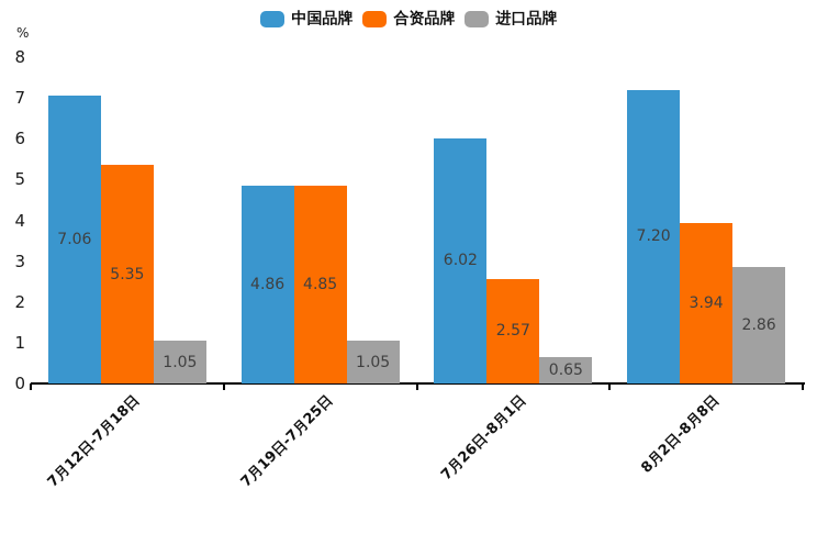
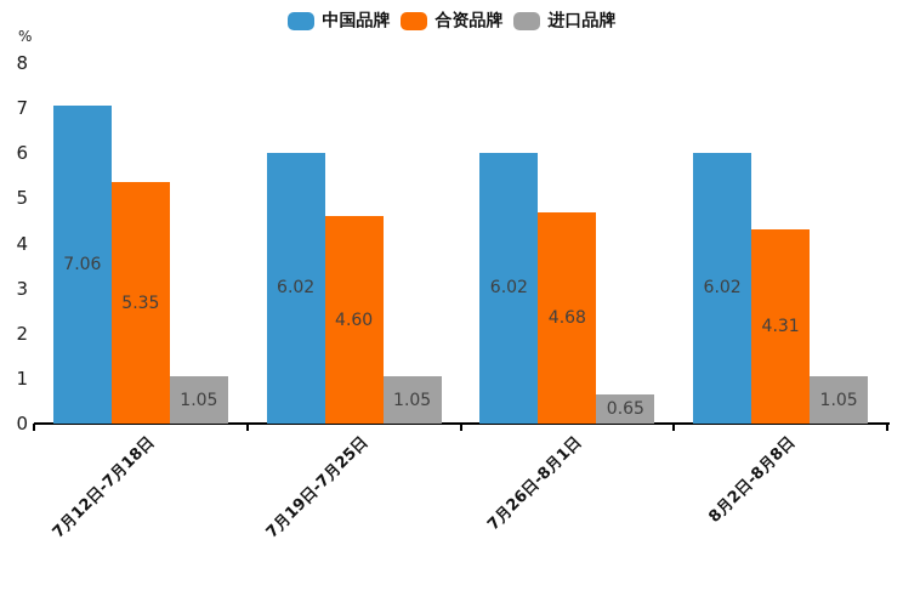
中国品牌/7月19日-7月25日: 4.86 -> 6.02
合资品牌/7月19日-7月25日: 4.85 -> 4.60
合资品牌/7月26日-8月1日: 2.57 -> 4.68
中国品牌/8月2日-8月8日: 7.20 -> 6.02
合资品牌/8月2日-8月8日: 3.94 -> 4.31
进口品牌/8月2日-8月8日: 2.86 -> 1.05
